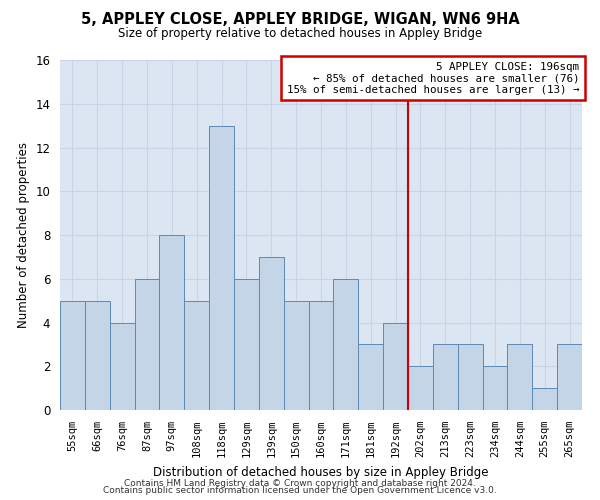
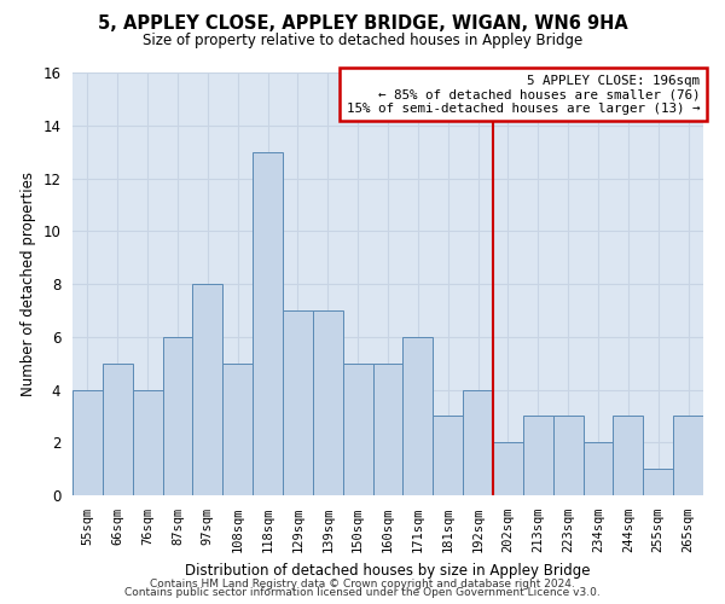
55sqm: 5 -> 4
129sqm: 6 -> 7
